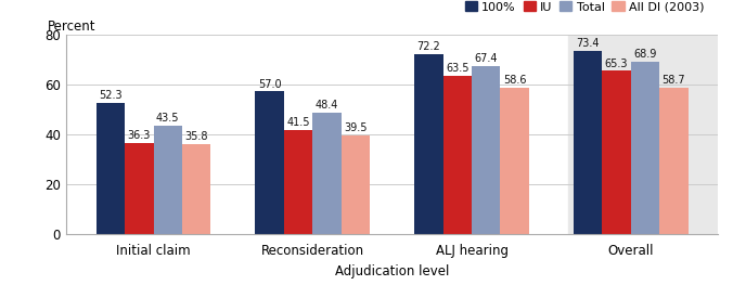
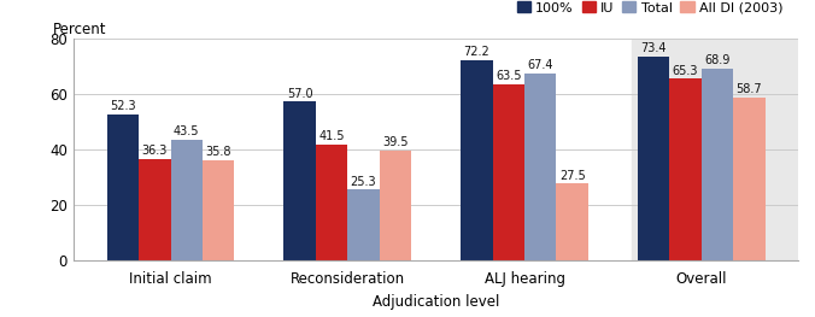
Total/Reconsideration: 48.4 -> 25.3
All DI (2003)/ALJ hearing: 58.6 -> 27.5
